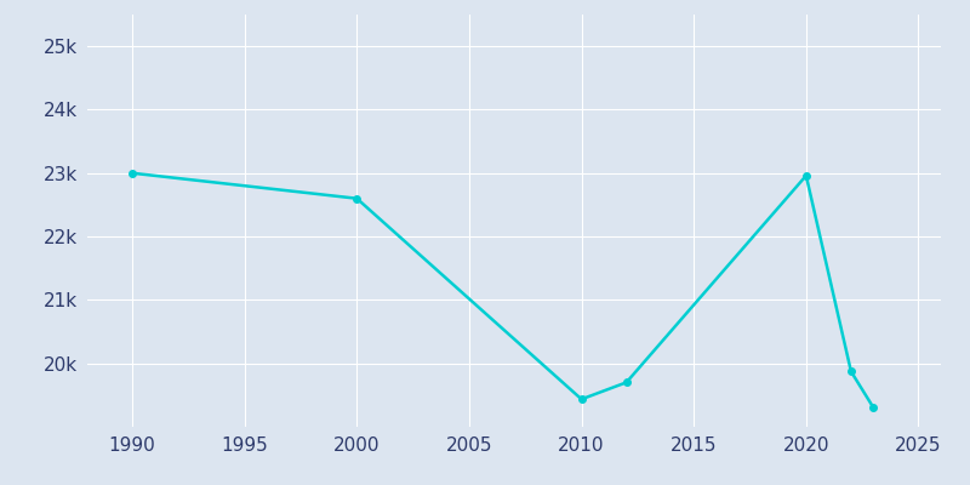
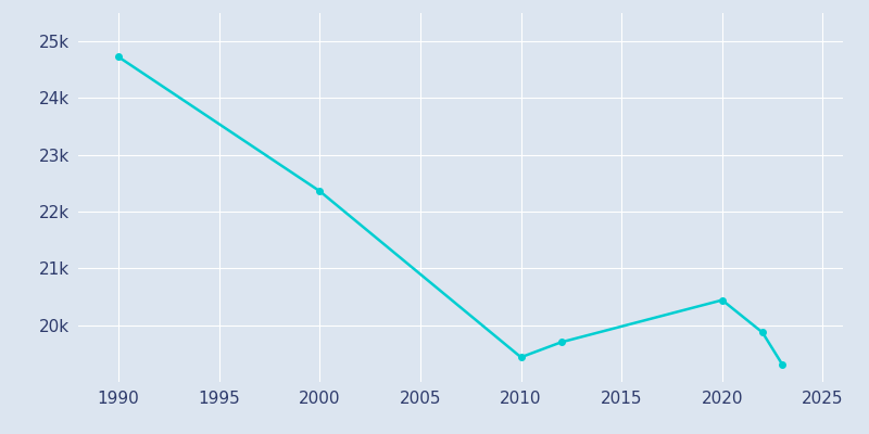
1990: 23.00k -> 24.73k
2000: 22.60k -> 22.36k
2020: 22.96k -> 20.44k
